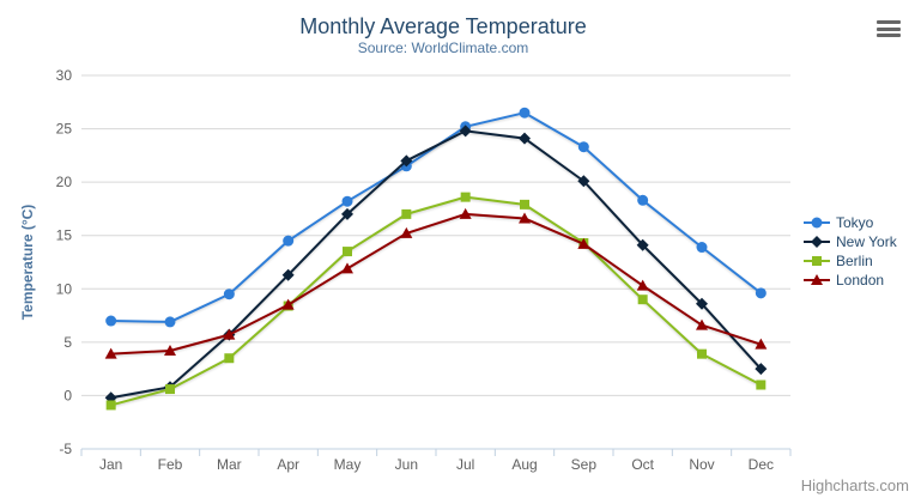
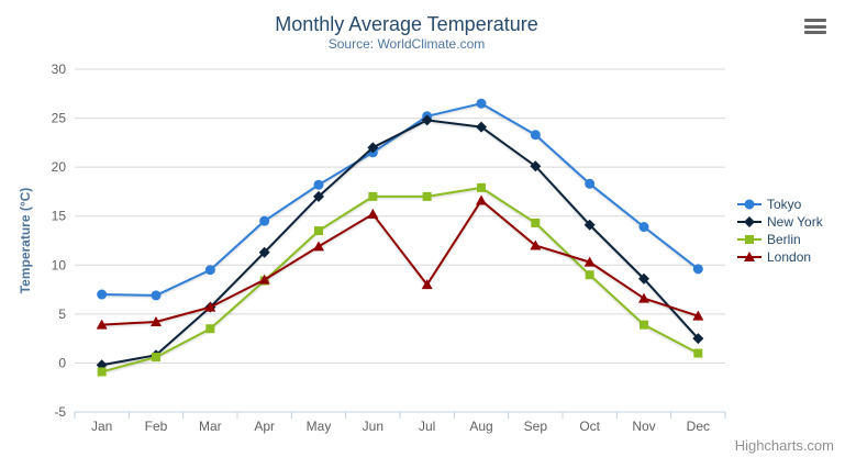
Berlin/Jul: 19 -> 17
London/Jul: 17 -> 8
London/Sep: 14 -> 12
